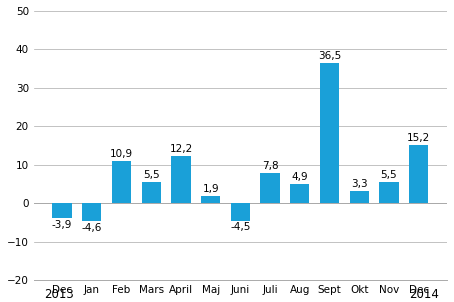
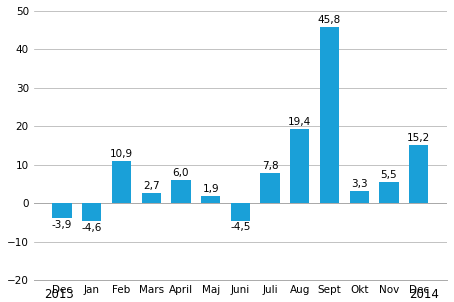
Mars: 5,5 -> 2,7
April: 12,2 -> 6,0
Aug: 4,9 -> 19,4
Sept: 36,5 -> 45,8
